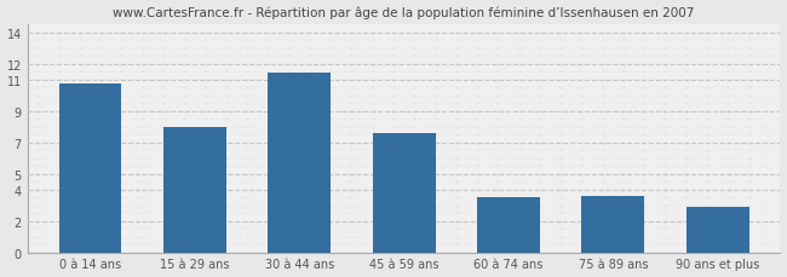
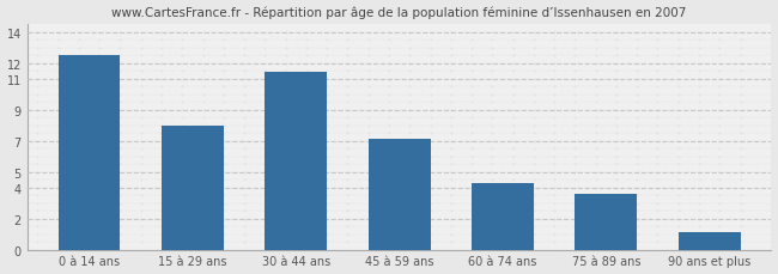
0 à 14 ans: 10.7 -> 12.5
45 à 59 ans: 7.6 -> 7.1
60 à 74 ans: 3.5 -> 4.3
90 ans et plus: 2.9 -> 1.1
